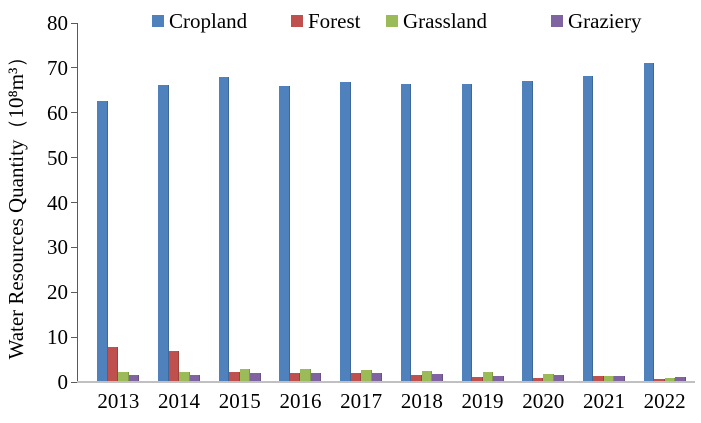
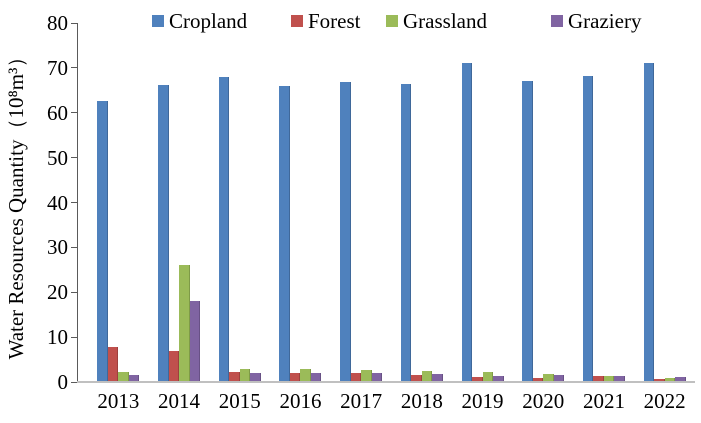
Grassland/2014: 2 -> 26
Graziery/2014: 2 -> 18
Cropland/2019: 66 -> 71
